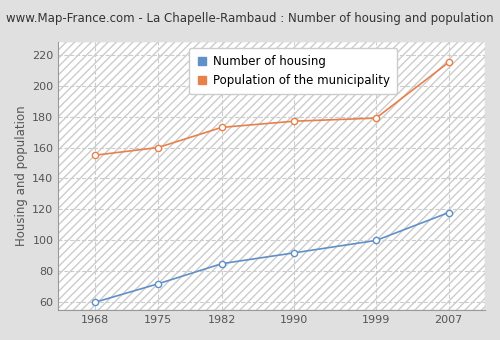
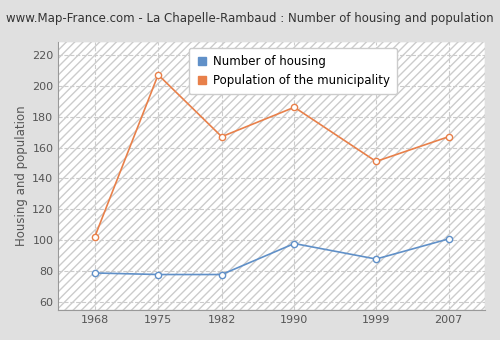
Number of housing/1968: 60 -> 79
Population of the municipality/1968: 155 -> 102
Number of housing/1975: 72 -> 78
Population of the municipality/1975: 160 -> 207
Number of housing/1982: 85 -> 78
Population of the municipality/1982: 173 -> 167
Number of housing/1990: 92 -> 98
Population of the municipality/1990: 177 -> 186
Number of housing/1999: 100 -> 88
Population of the municipality/1999: 179 -> 151
Number of housing/2007: 118 -> 101
Population of the municipality/2007: 215 -> 167
